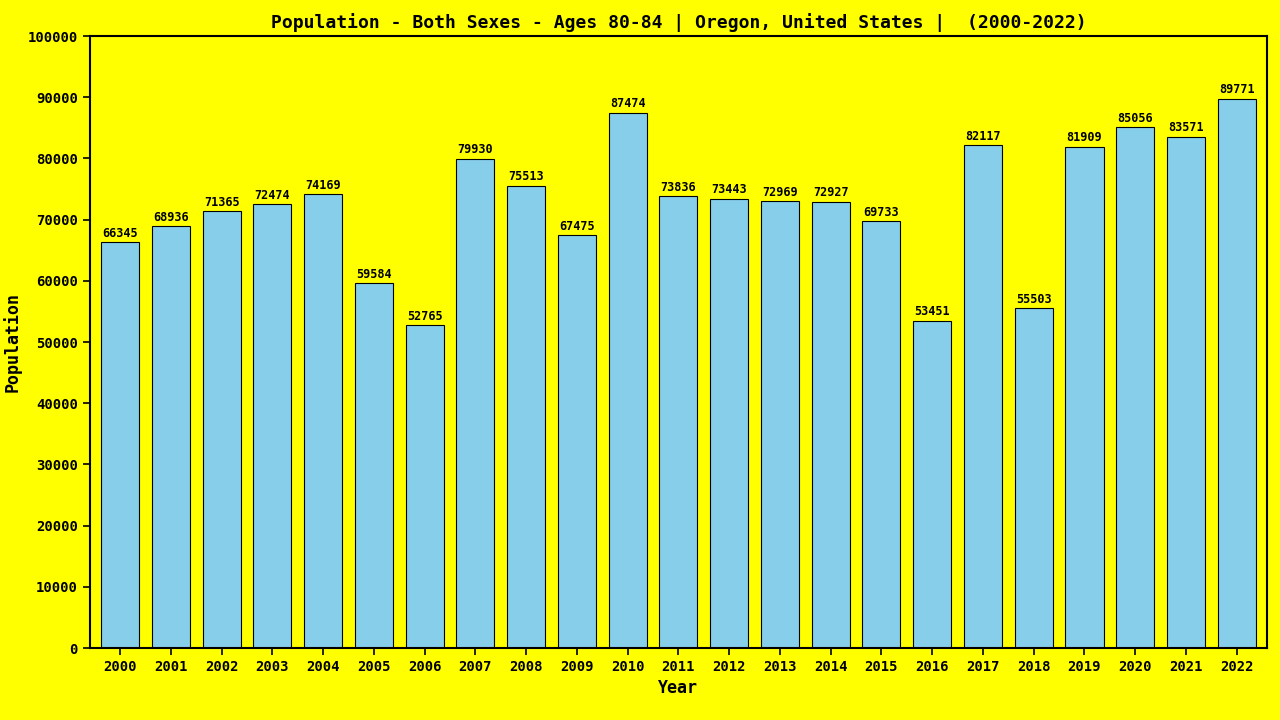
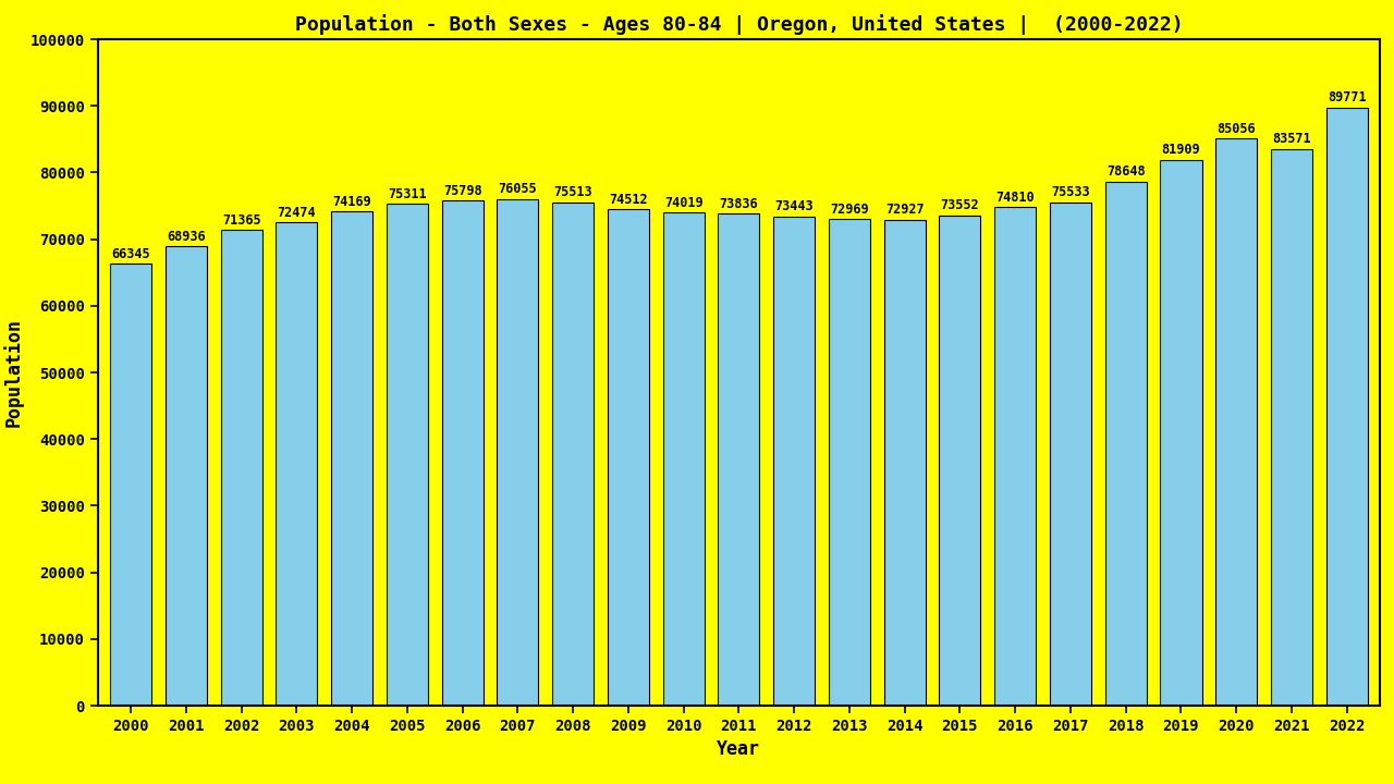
2005: 59584 -> 75311
2006: 52765 -> 75798
2007: 79930 -> 76055
2009: 67475 -> 74512
2010: 87474 -> 74019
2015: 69733 -> 73552
2016: 53451 -> 74810
2017: 82117 -> 75533
2018: 55503 -> 78648
